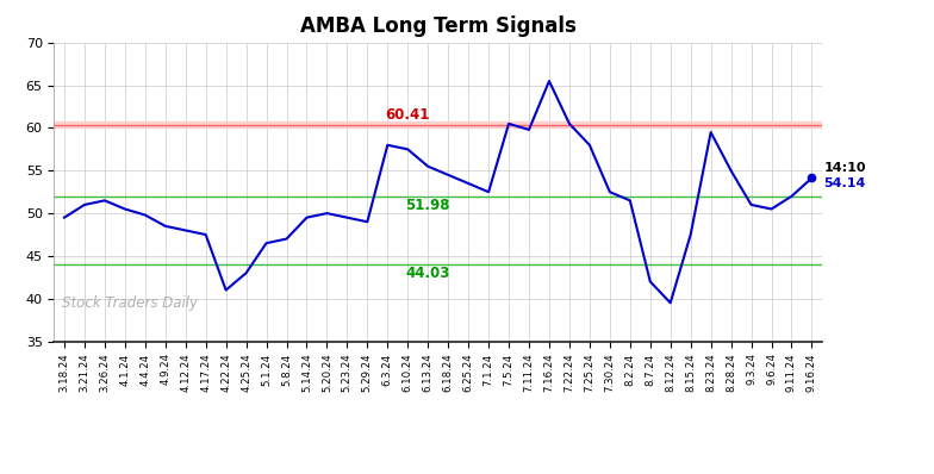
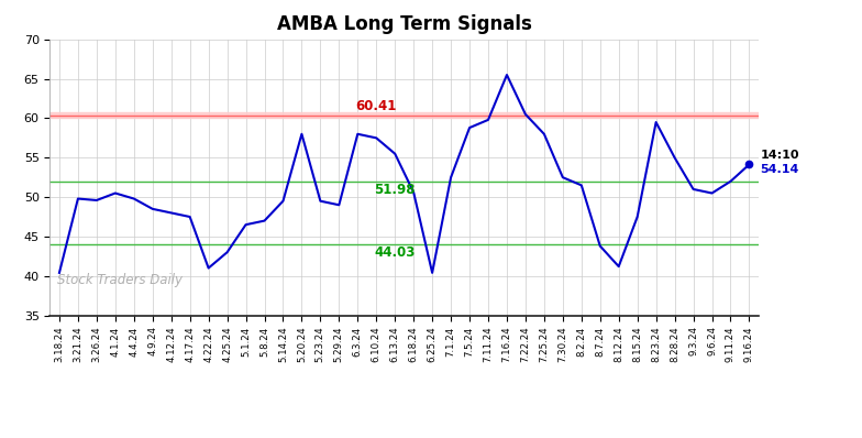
3.18.24: 49.5 -> 40.4
3.21.24: 51.0 -> 49.8
3.26.24: 51.5 -> 49.6
5.20.24: 50.0 -> 58.0
6.18.24: 54.5 -> 50.6
6.25.24: 53.5 -> 40.4
7.5.24: 60.5 -> 58.8
8.7.24: 42.0 -> 43.8
8.12.24: 39.5 -> 41.2
